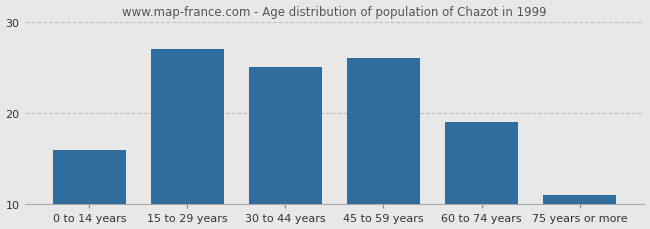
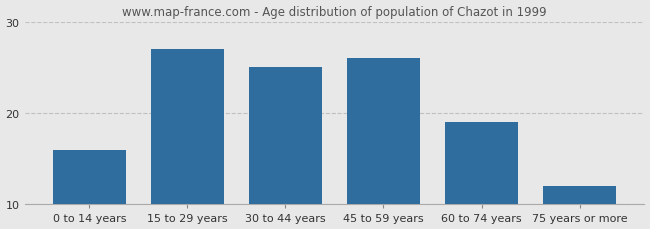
75 years or more: 11 -> 12
